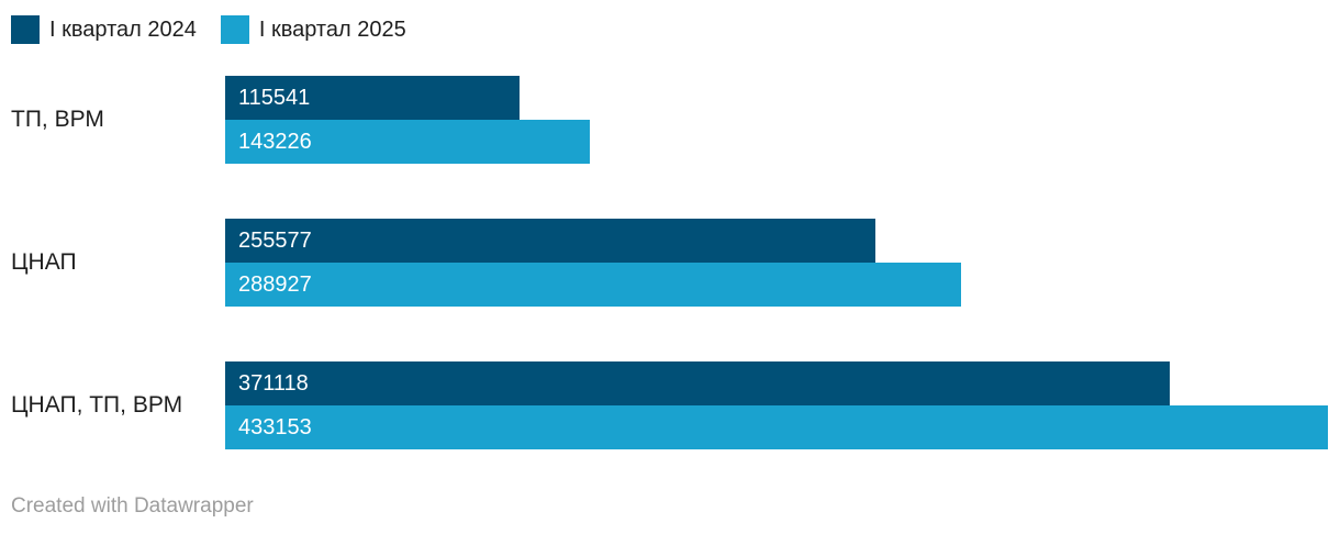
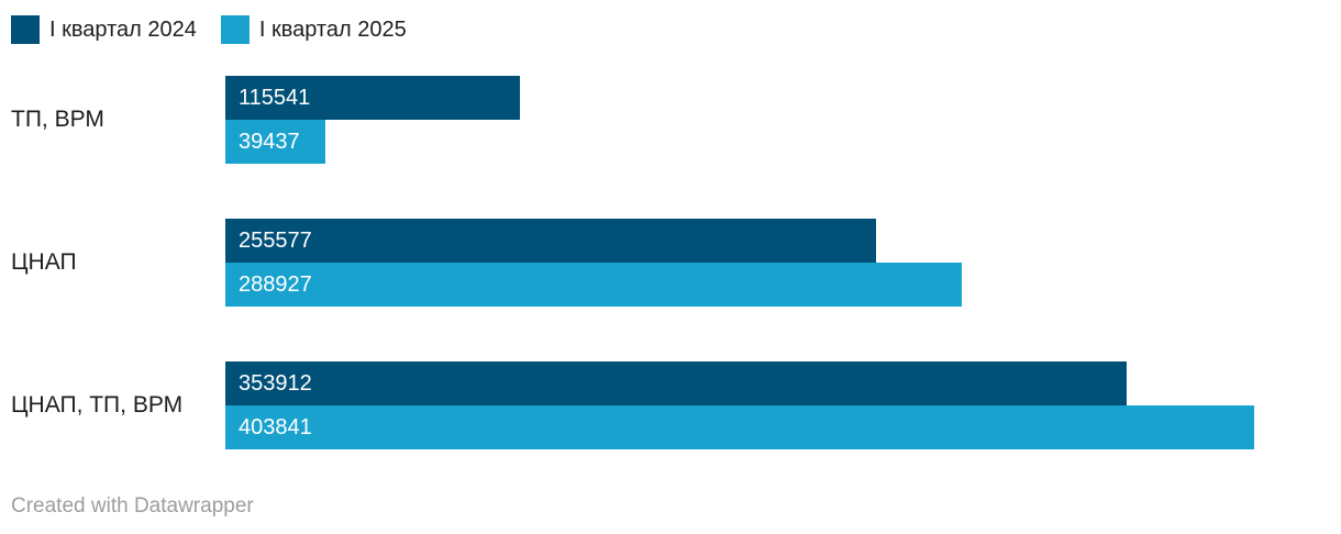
I квартал 2025/ТП, ВРМ: 143226 -> 39437
I квартал 2024/ЦНАП, ТП, ВРМ: 371118 -> 353912
I квартал 2025/ЦНАП, ТП, ВРМ: 433153 -> 403841
